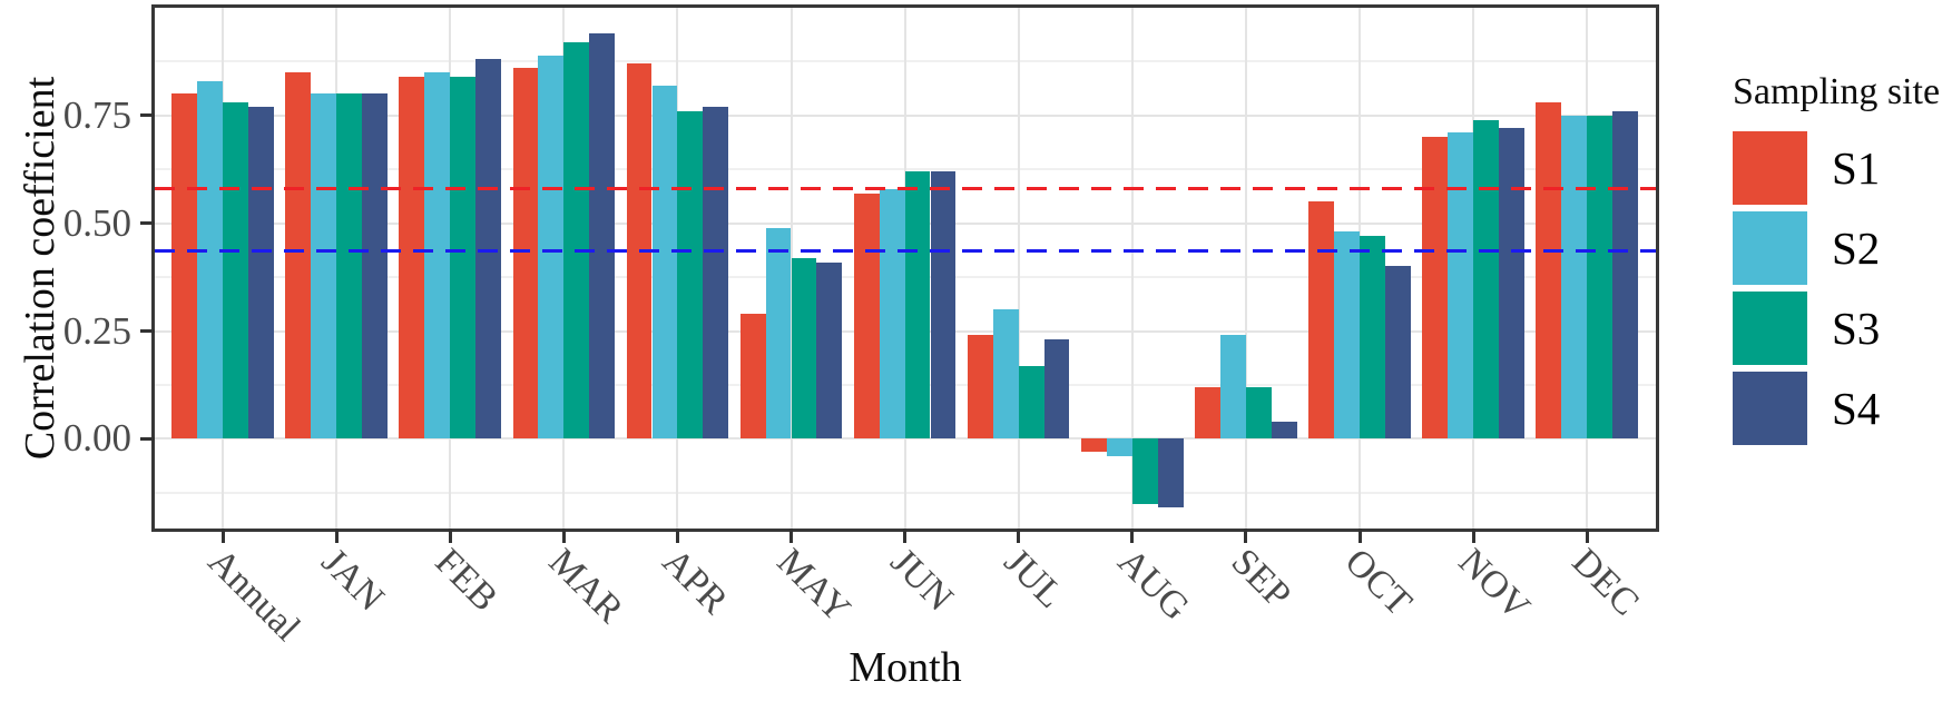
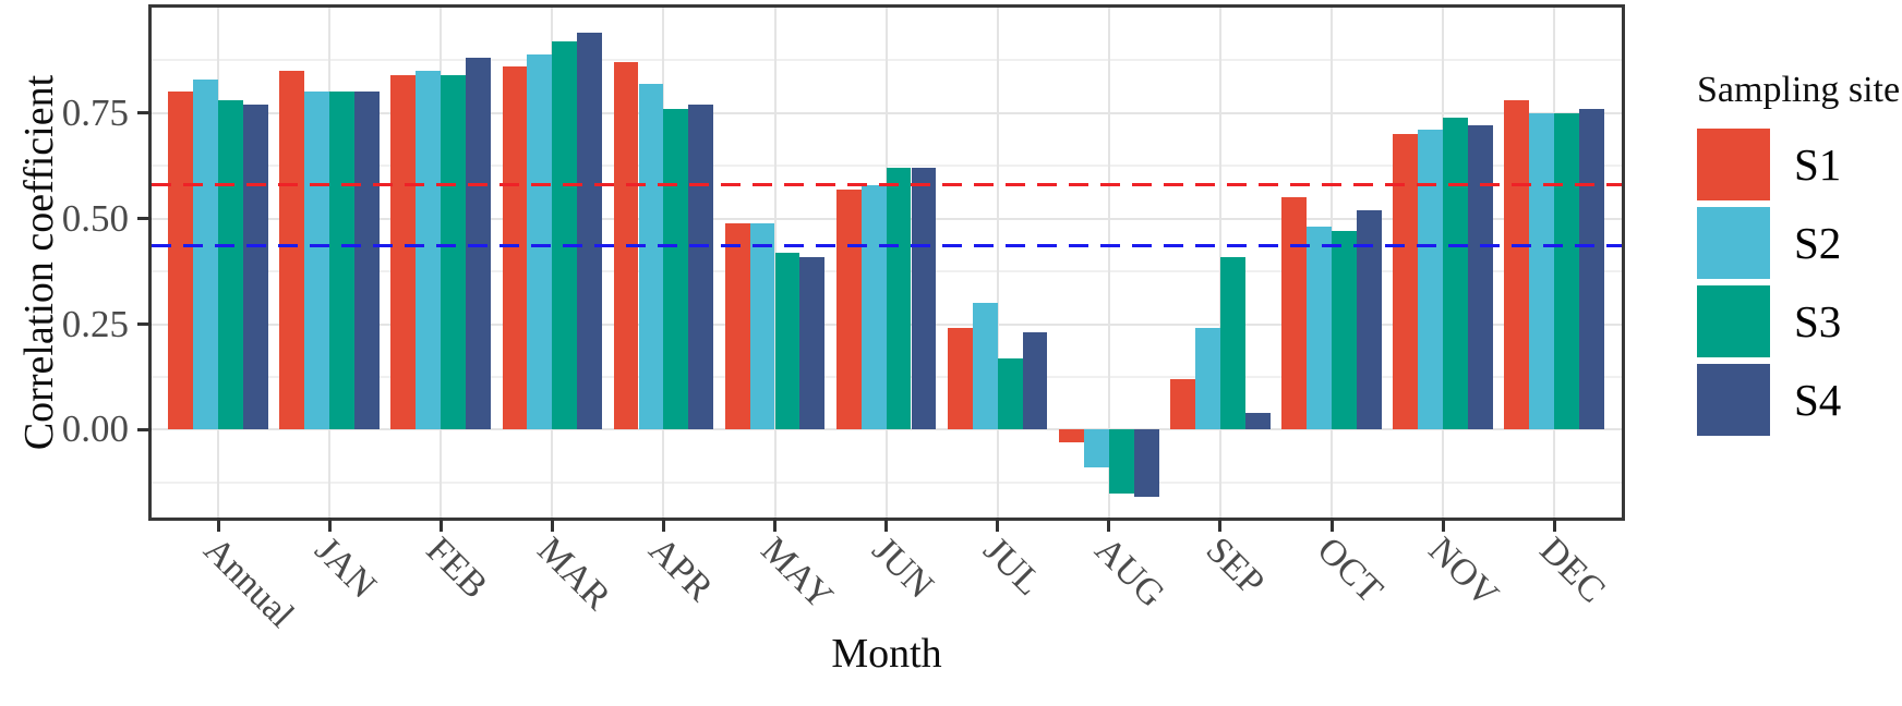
S1/MAY: 0.29 -> 0.49
S2/AUG: -0.04 -> -0.09
S3/SEP: 0.12 -> 0.41
S4/OCT: 0.40 -> 0.52
